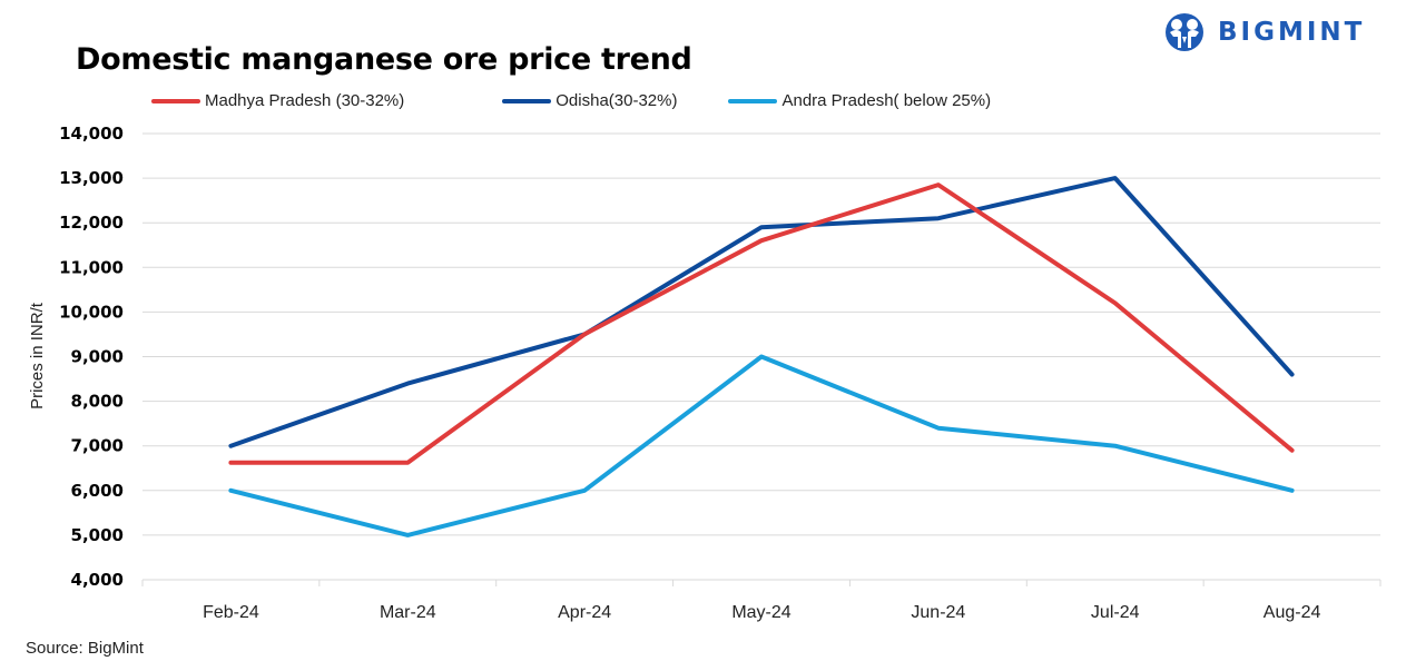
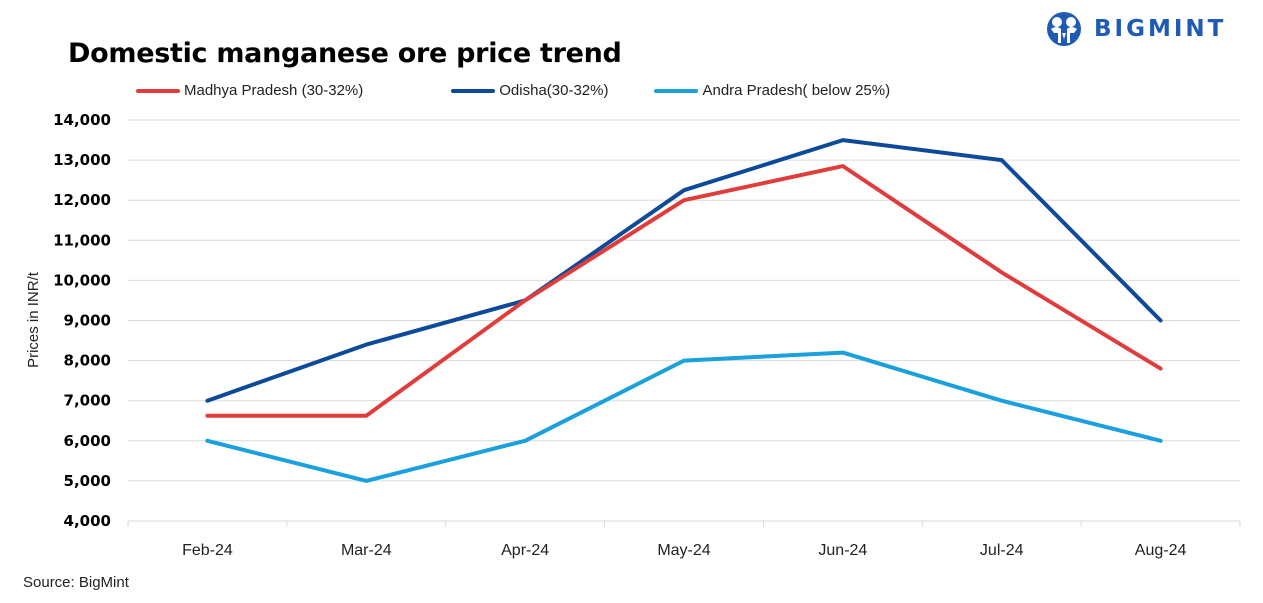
Madhya Pradesh (30-32%)/May-24: 11600 -> 12000
Odisha(30-32%)/May-24: 11900 -> 12200
Andra Pradesh( below 25%)/May-24: 9000 -> 8000
Odisha(30-32%)/Jun-24: 12100 -> 13500
Andra Pradesh( below 25%)/Jun-24: 7400 -> 8200
Madhya Pradesh (30-32%)/Aug-24: 6900 -> 7800
Odisha(30-32%)/Aug-24: 8600 -> 9000
